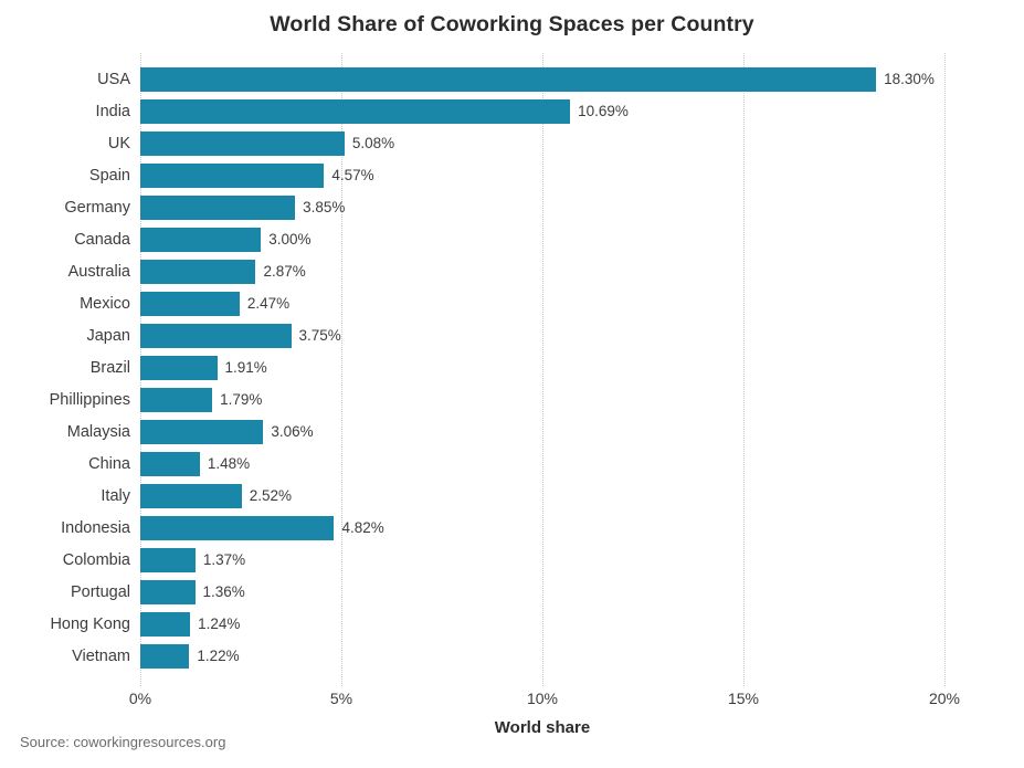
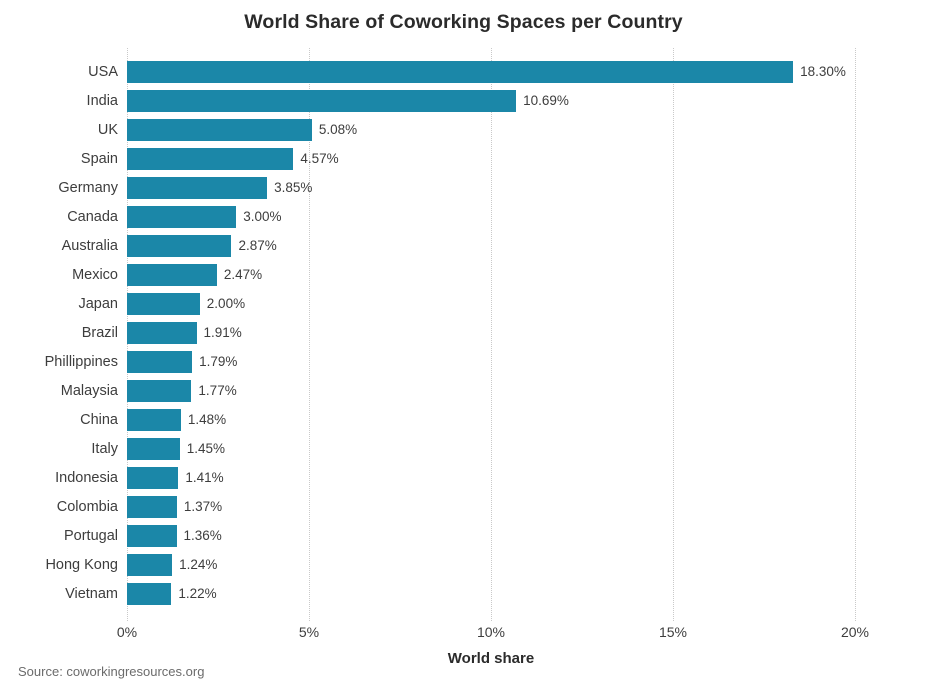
Japan: 3.75% -> 2.00%
Malaysia: 3.06% -> 1.77%
Italy: 2.52% -> 1.45%
Indonesia: 4.82% -> 1.41%
